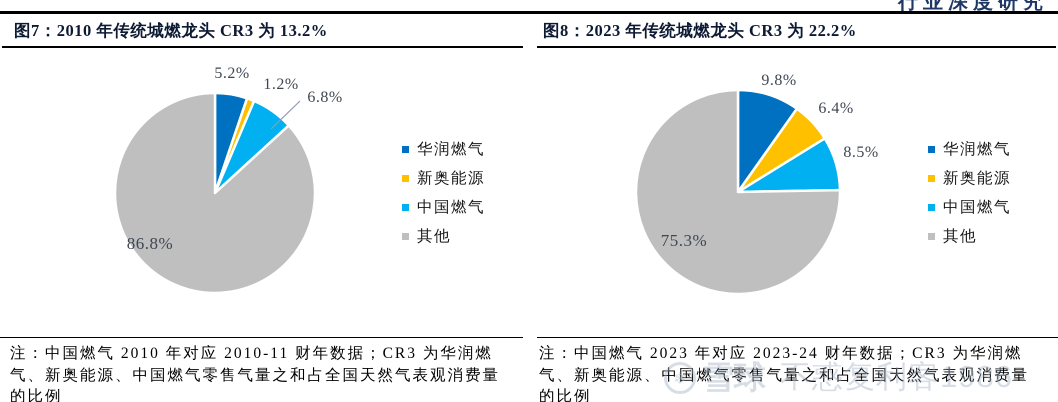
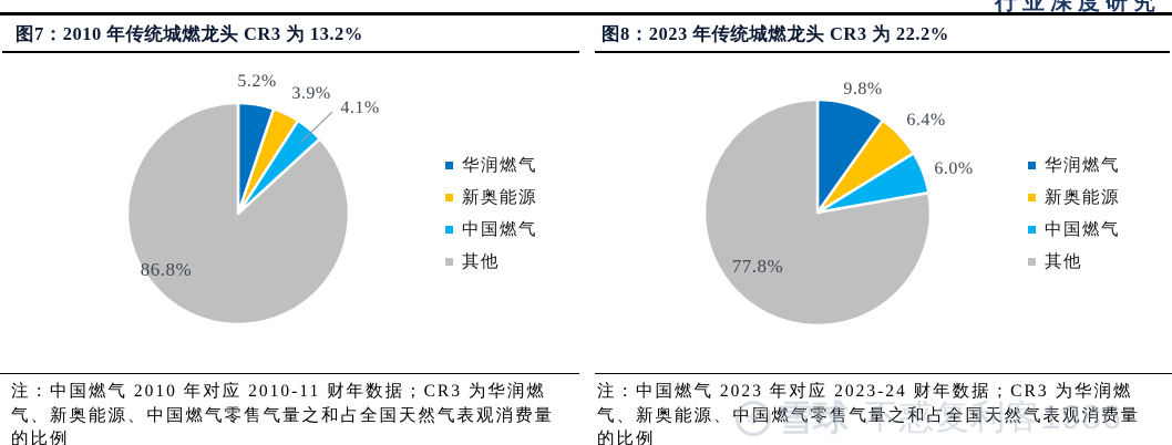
图7：2010 年传统城燃龙头 CR3 为 13.2%/新奥能源: 1.2% -> 3.9%
图7：2010 年传统城燃龙头 CR3 为 13.2%/中国燃气: 6.8% -> 4.1%
图8：2023 年传统城燃龙头 CR3 为 22.2%/中国燃气: 8.5% -> 6.0%
图8：2023 年传统城燃龙头 CR3 为 22.2%/其他: 75.3% -> 77.8%
